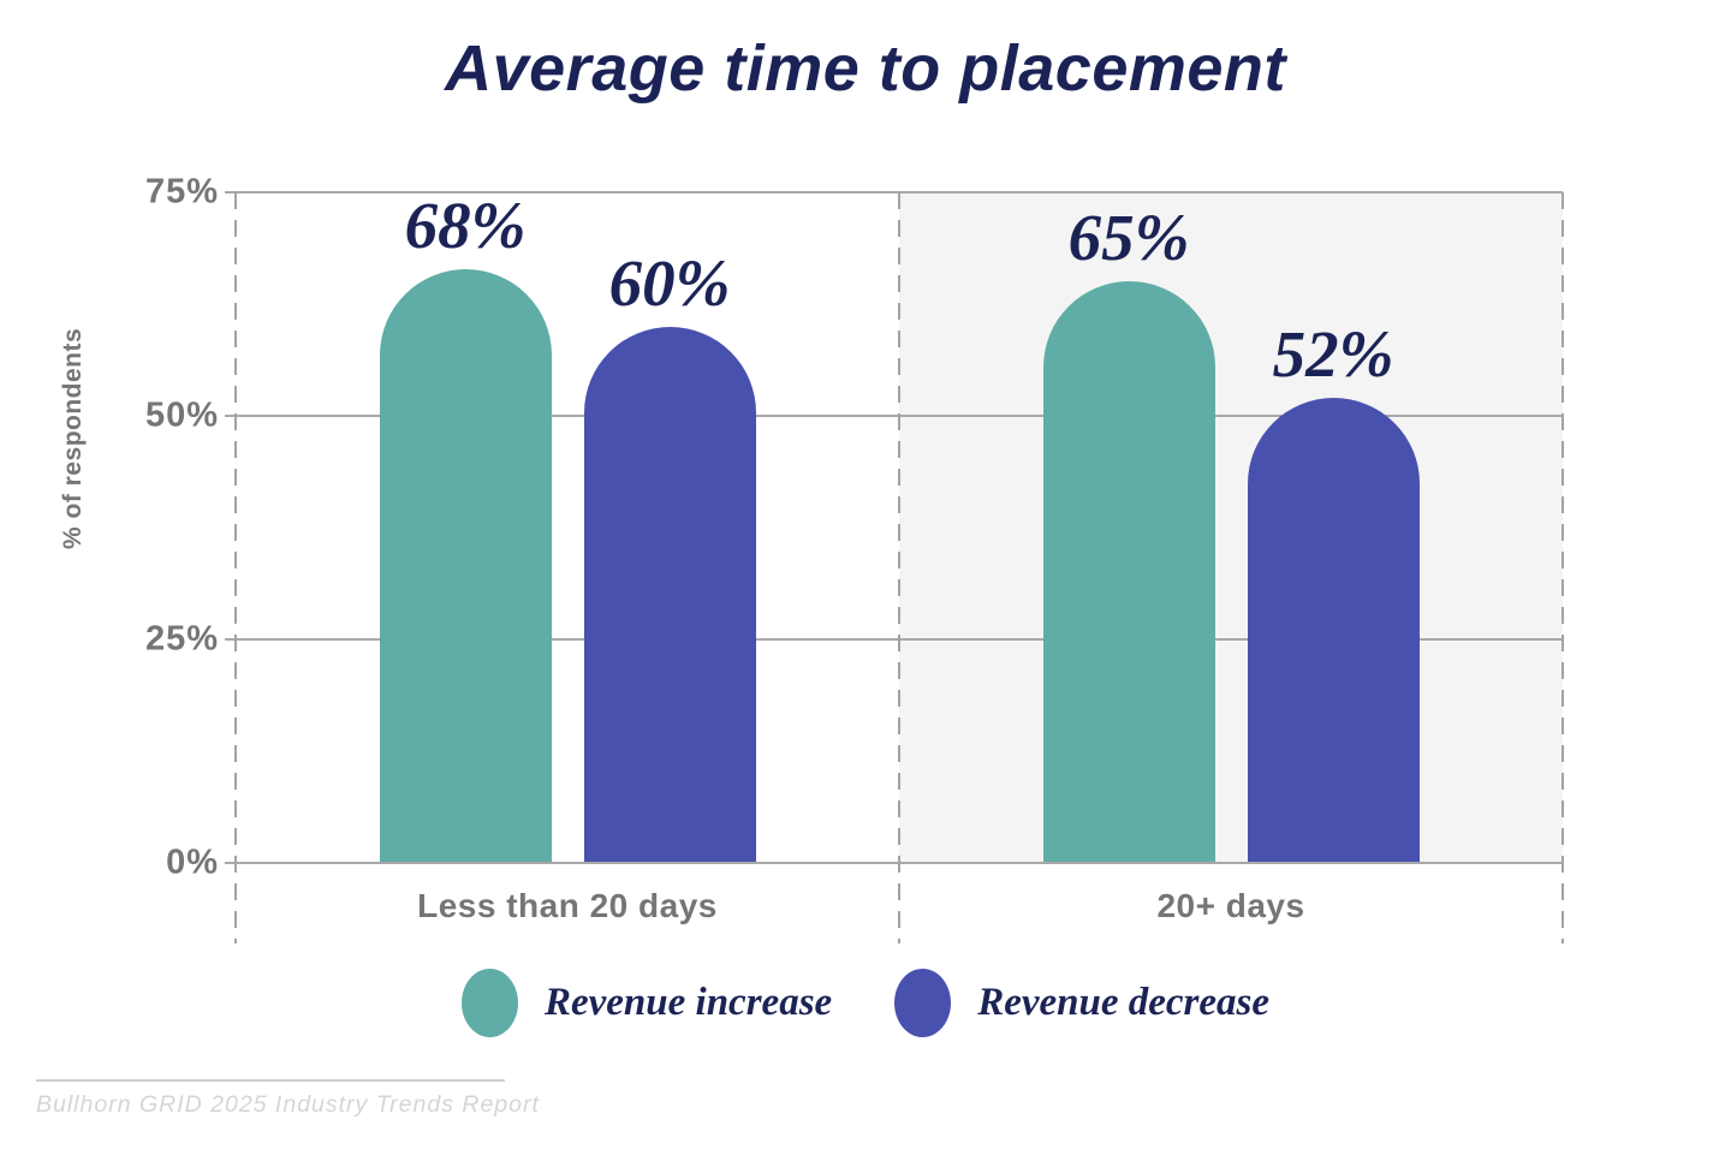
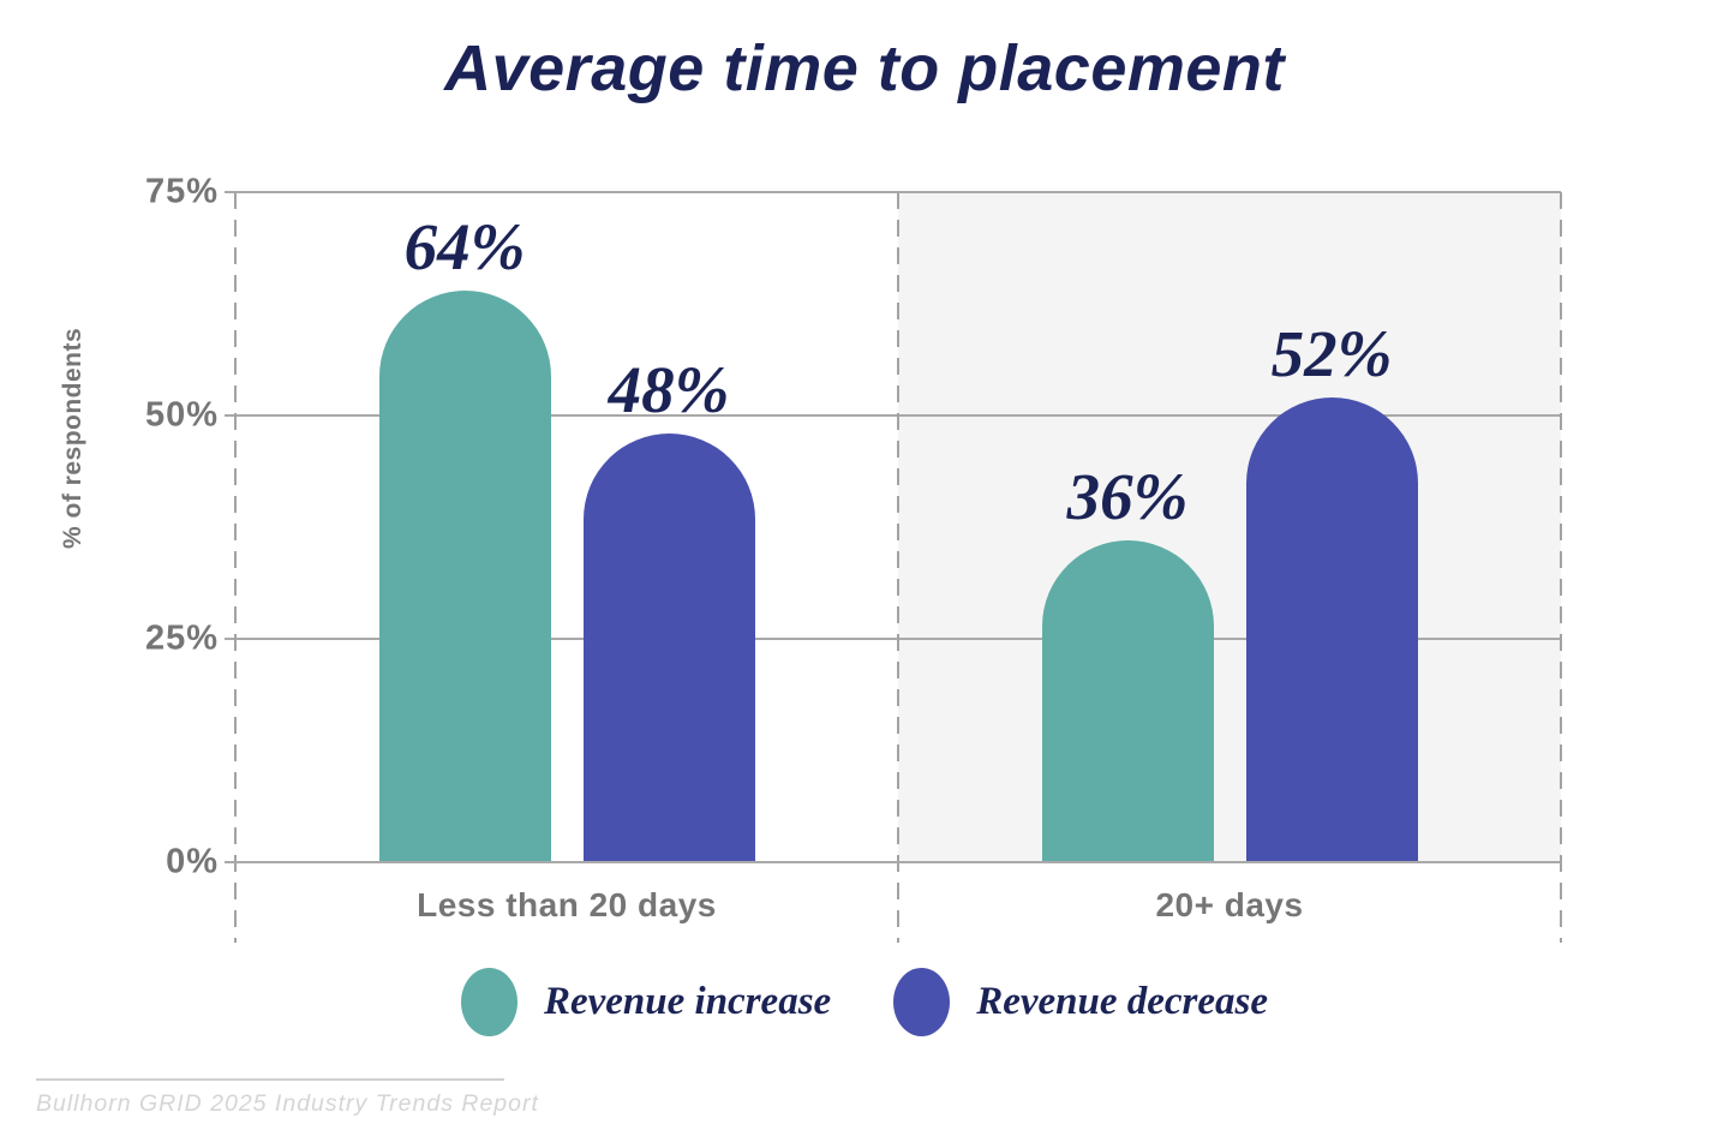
Revenue increase/Less than 20 days: 68% -> 64%
Revenue decrease/Less than 20 days: 60% -> 48%
Revenue increase/20+ days: 65% -> 36%
